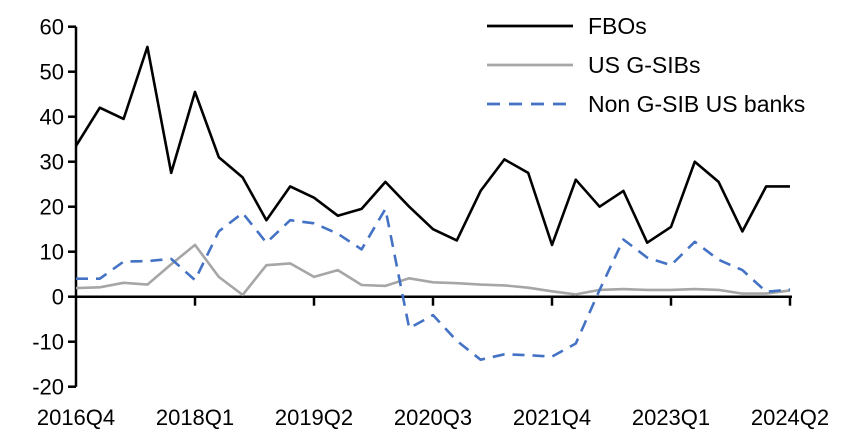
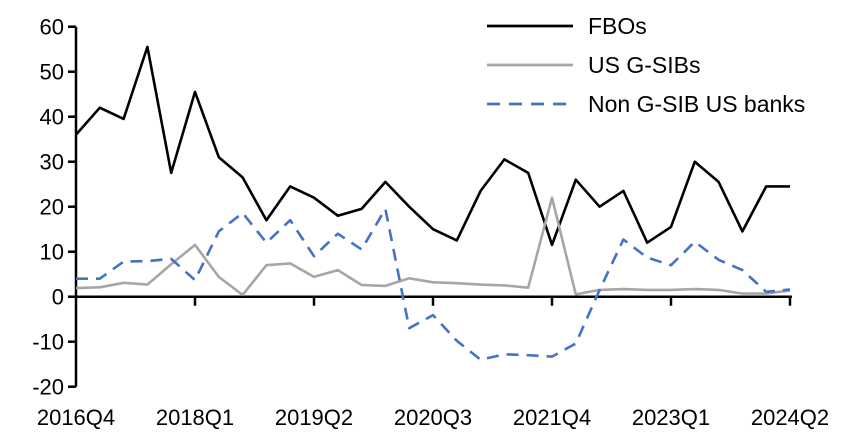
FBOs/2016Q4: 34 -> 36
Non G-SIB US banks/2019Q2: 16 -> 9
US G-SIBs/2021Q4: 1 -> 22
